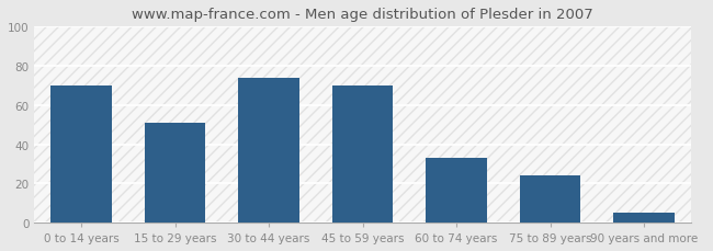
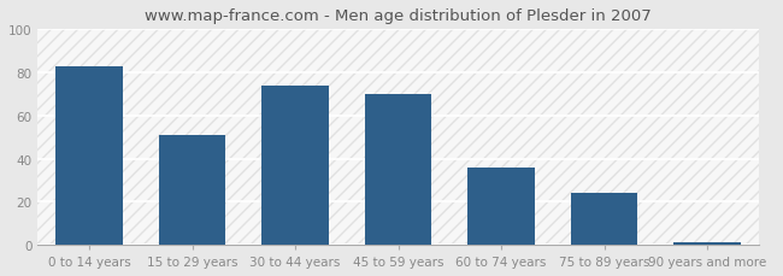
0 to 14 years: 70 -> 83
60 to 74 years: 33 -> 36
90 years and more: 5 -> 1
